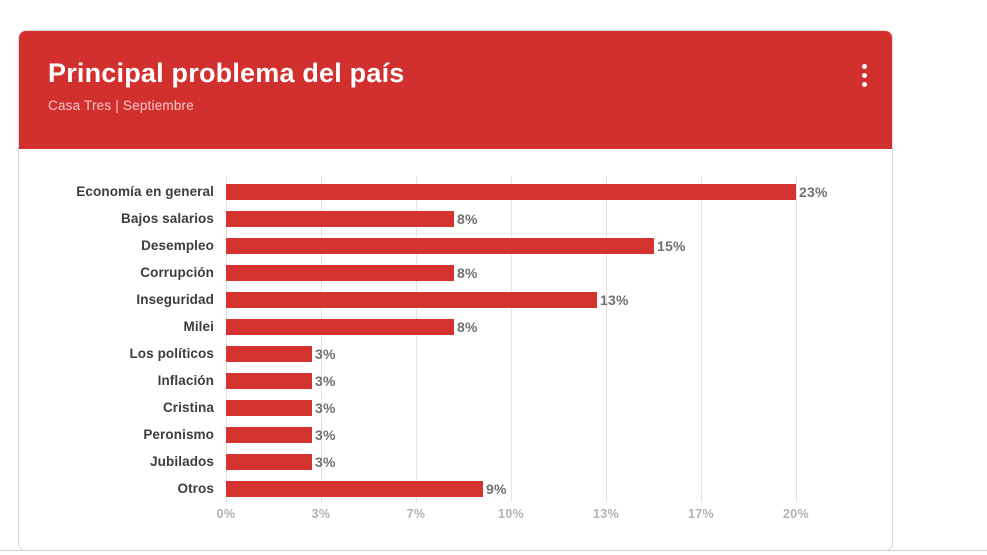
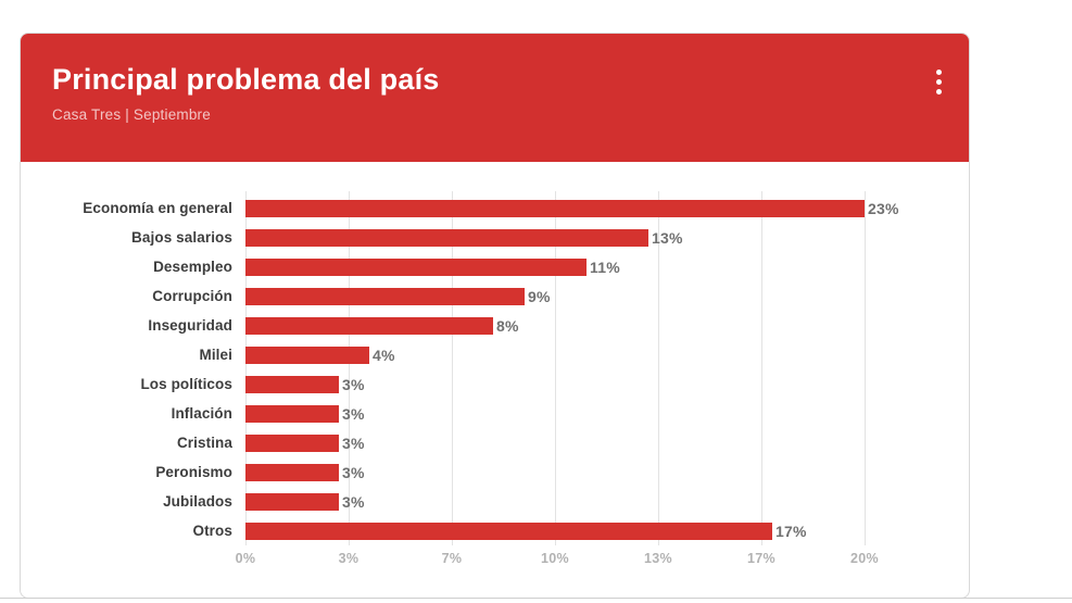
Bajos salarios: 8% -> 13%
Desempleo: 15% -> 11%
Corrupción: 8% -> 9%
Inseguridad: 13% -> 8%
Milei: 8% -> 4%
Otros: 9% -> 17%
